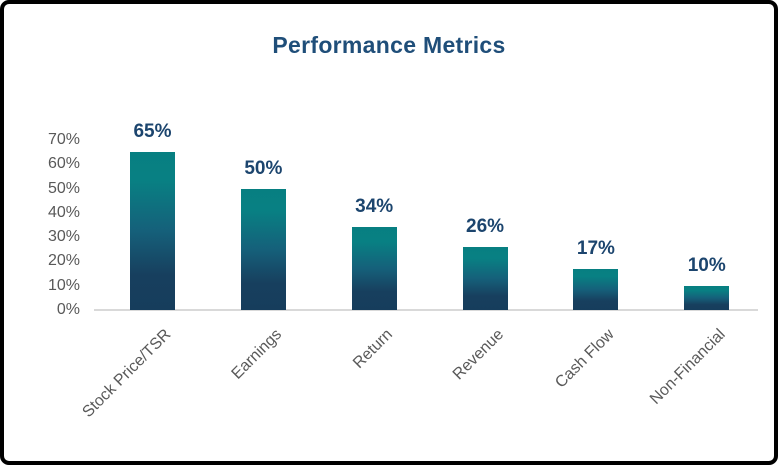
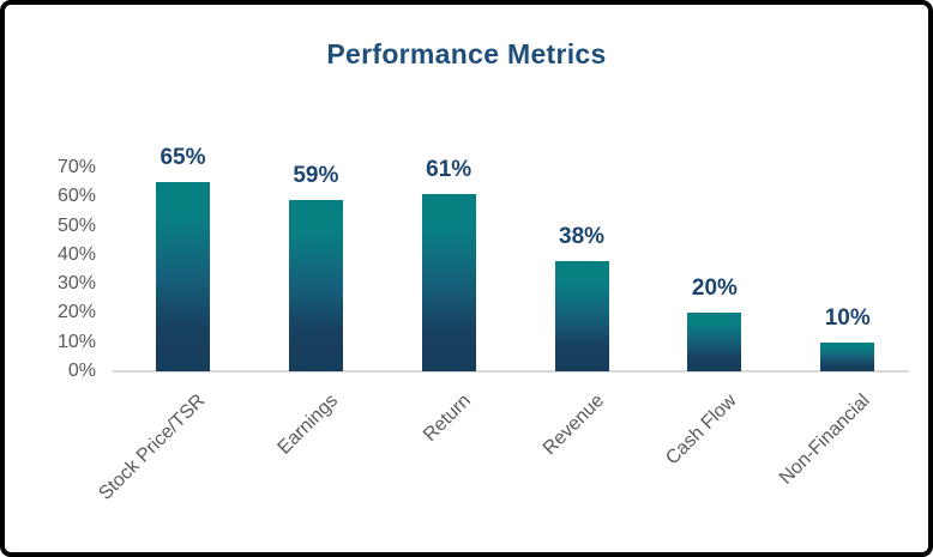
Earnings: 50% -> 59%
Return: 34% -> 61%
Revenue: 26% -> 38%
Cash Flow: 17% -> 20%
